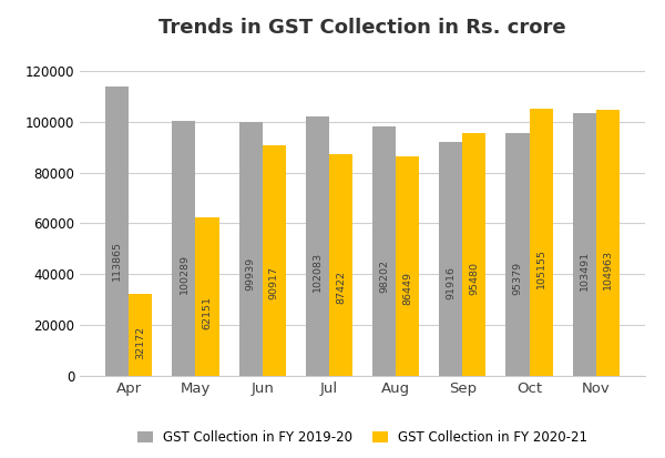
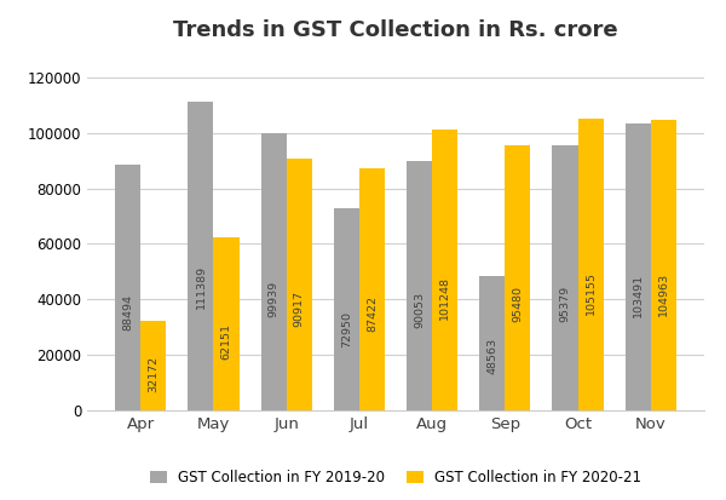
GST Collection in FY 2019-20/Apr: 113865 -> 88494
GST Collection in FY 2019-20/May: 100289 -> 111389
GST Collection in FY 2019-20/Jul: 102083 -> 72950
GST Collection in FY 2019-20/Aug: 98202 -> 90053
GST Collection in FY 2020-21/Aug: 86449 -> 101248
GST Collection in FY 2019-20/Sep: 91916 -> 48563
